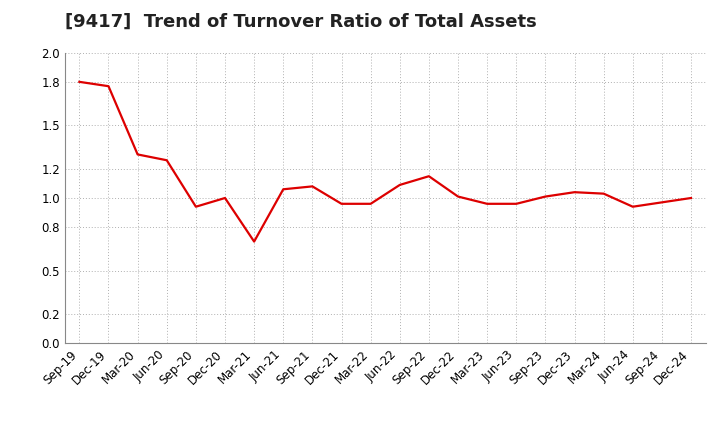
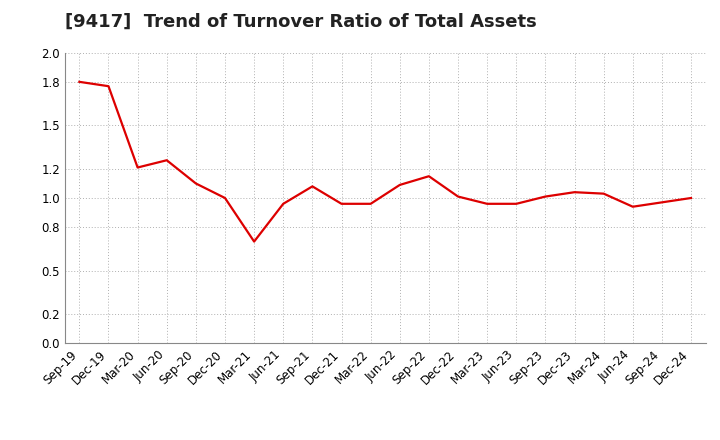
Mar-20: 1.30 -> 1.21
Sep-20: 0.94 -> 1.10
Jun-21: 1.06 -> 0.96
